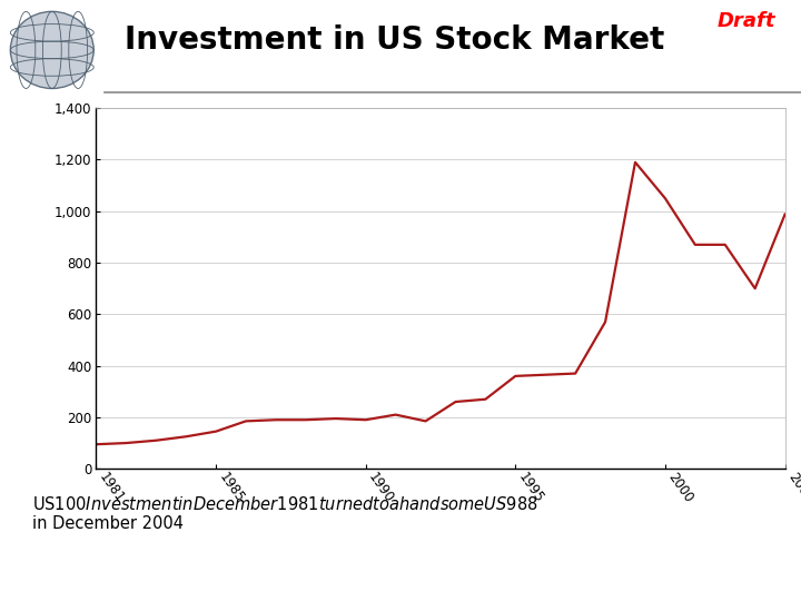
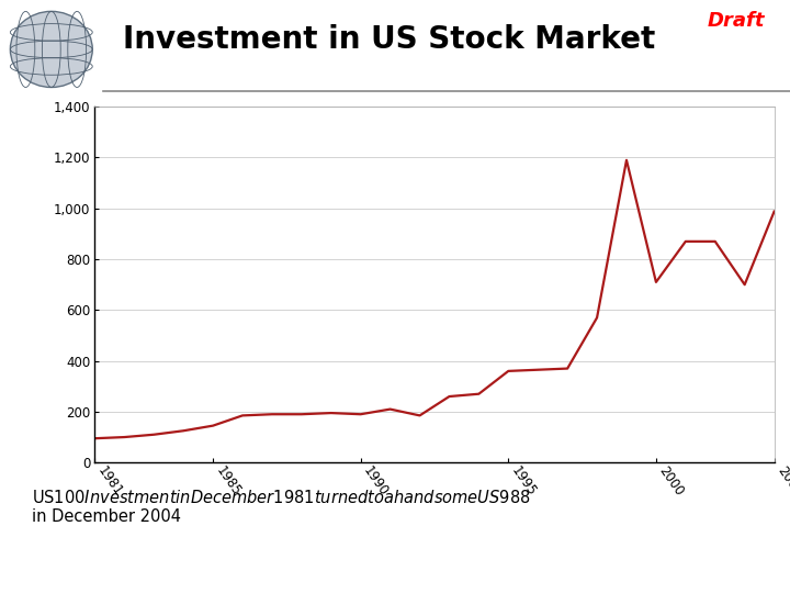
2000: 1,050 -> 710
